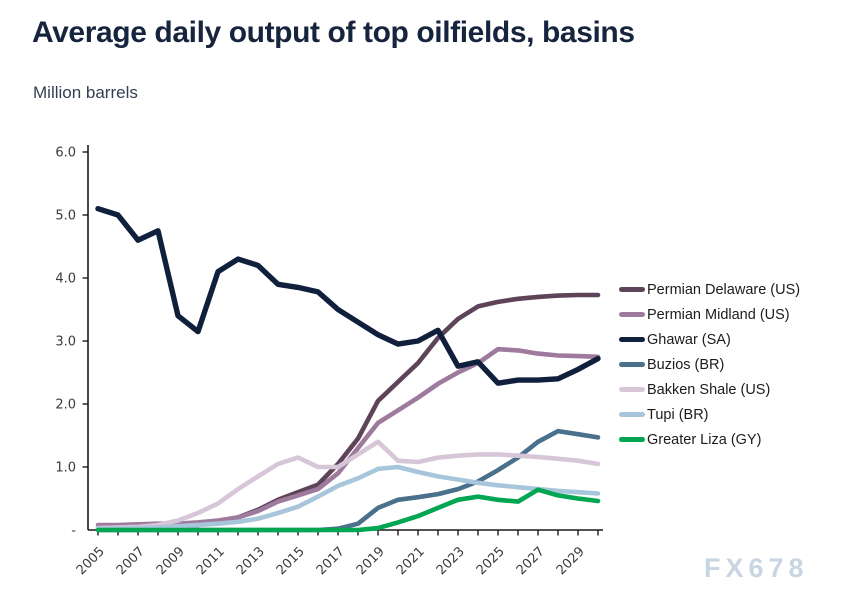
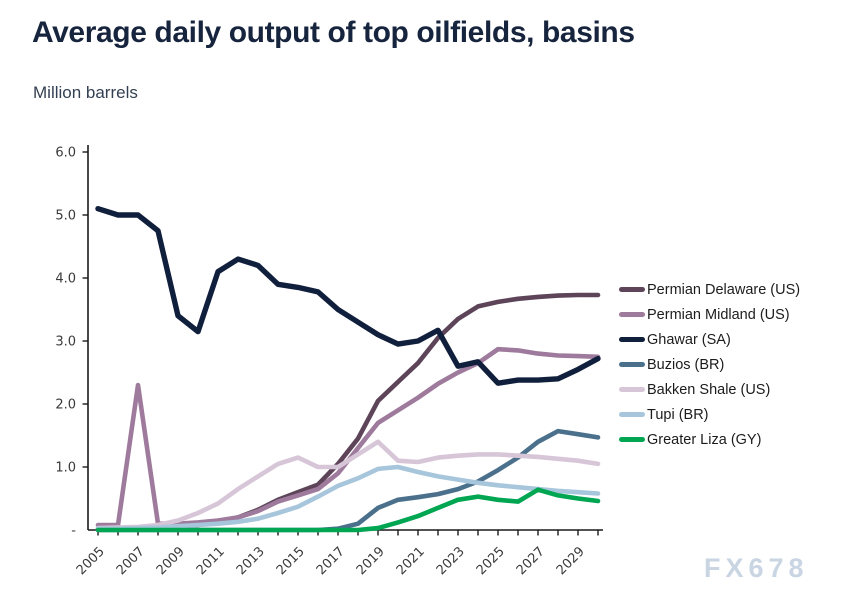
Permian Midland (US)/2007: 0.1 -> 2.3
Ghawar (SA)/2007: 4.6 -> 5.0
